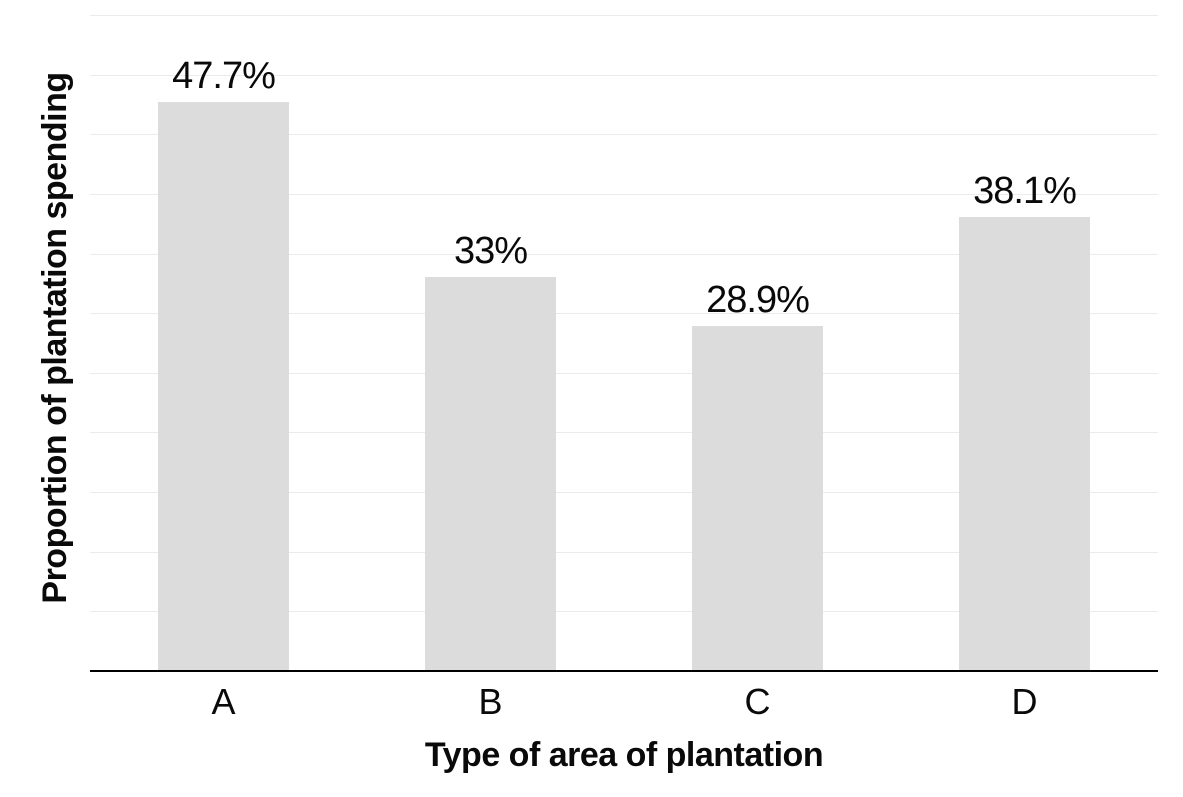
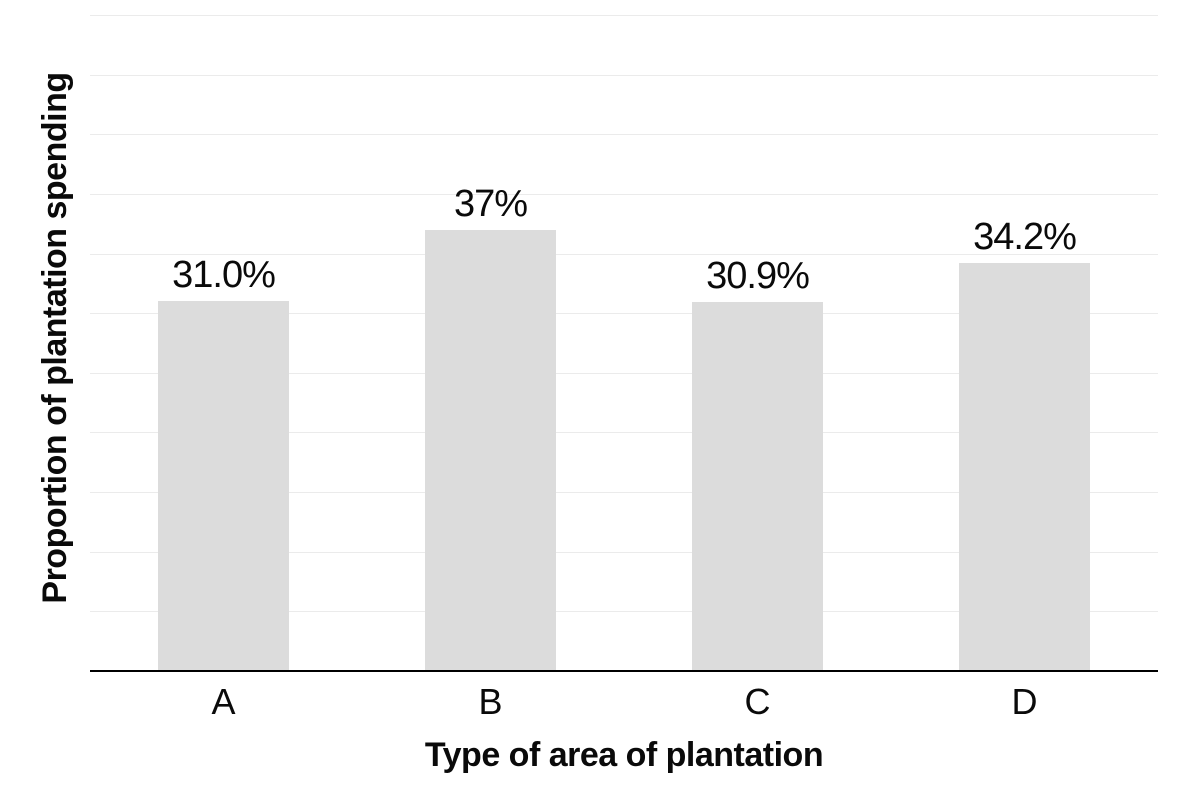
A: 47.7% -> 31.0%
B: 33% -> 37%
C: 28.9% -> 30.9%
D: 38.1% -> 34.2%
